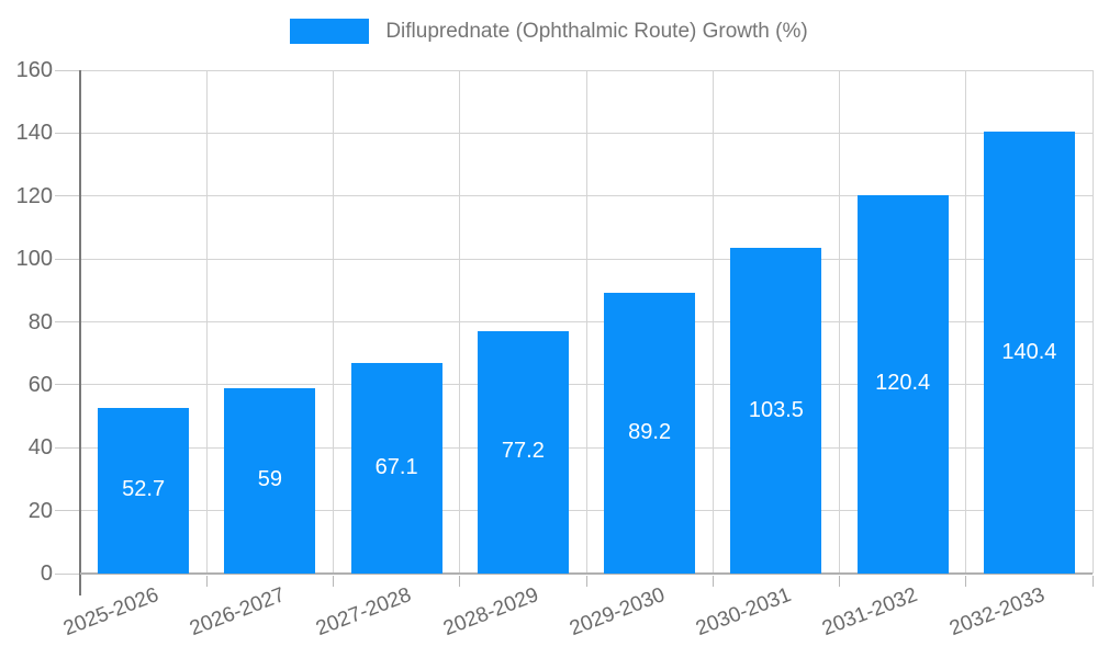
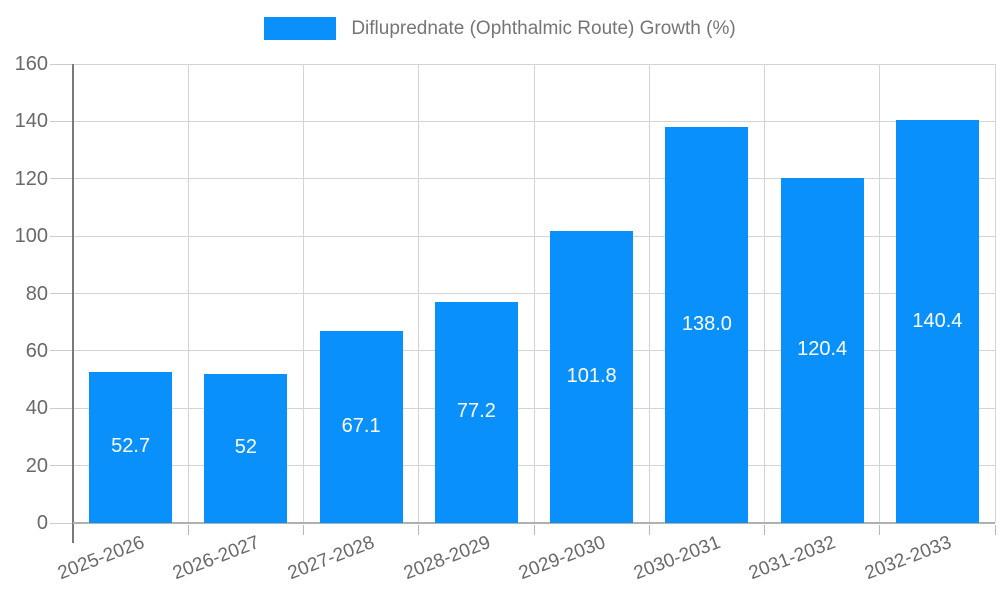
2026-2027: 59 -> 52
2029-2030: 89.2 -> 101.8
2030-2031: 103.5 -> 138.0
